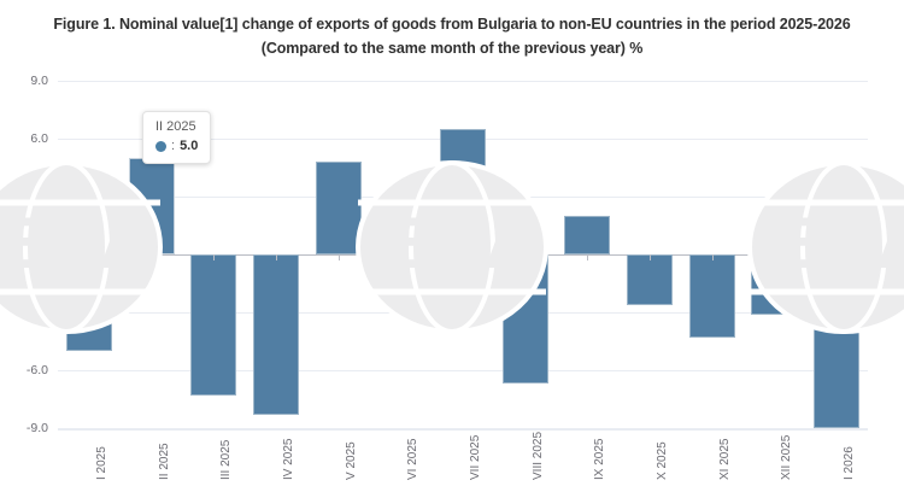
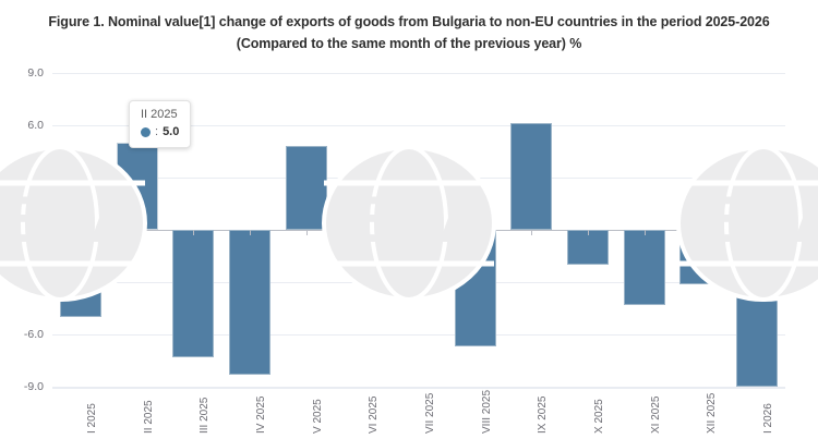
VII 2025: 6.5 -> 1.5
IX 2025: 2.0 -> 6.1
X 2025: -2.6 -> -2.0
